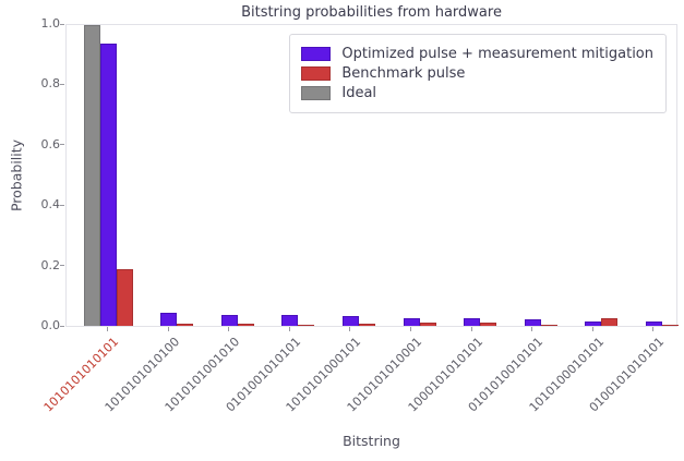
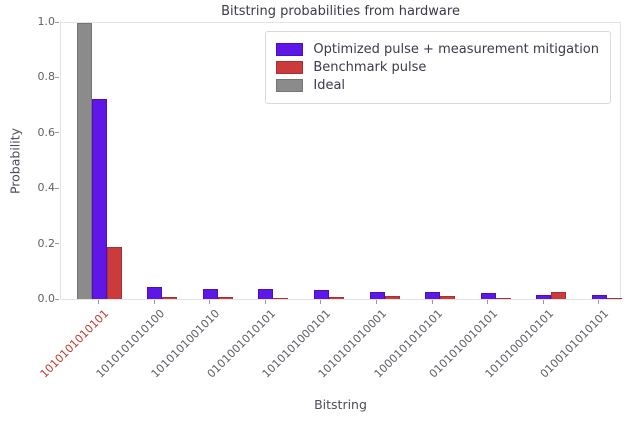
Optimized pulse + measurement mitigation/1010101010101: 0.94 -> 0.72
